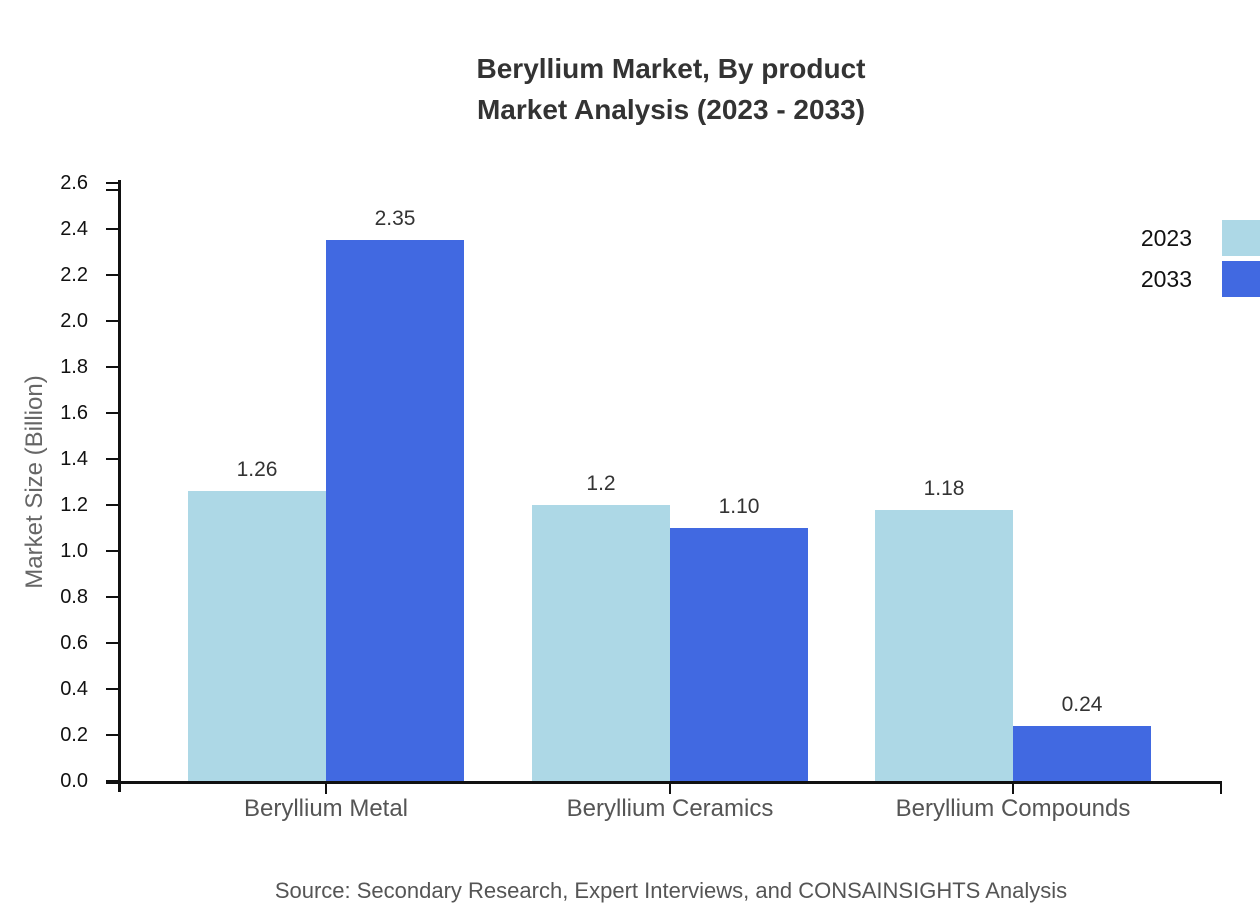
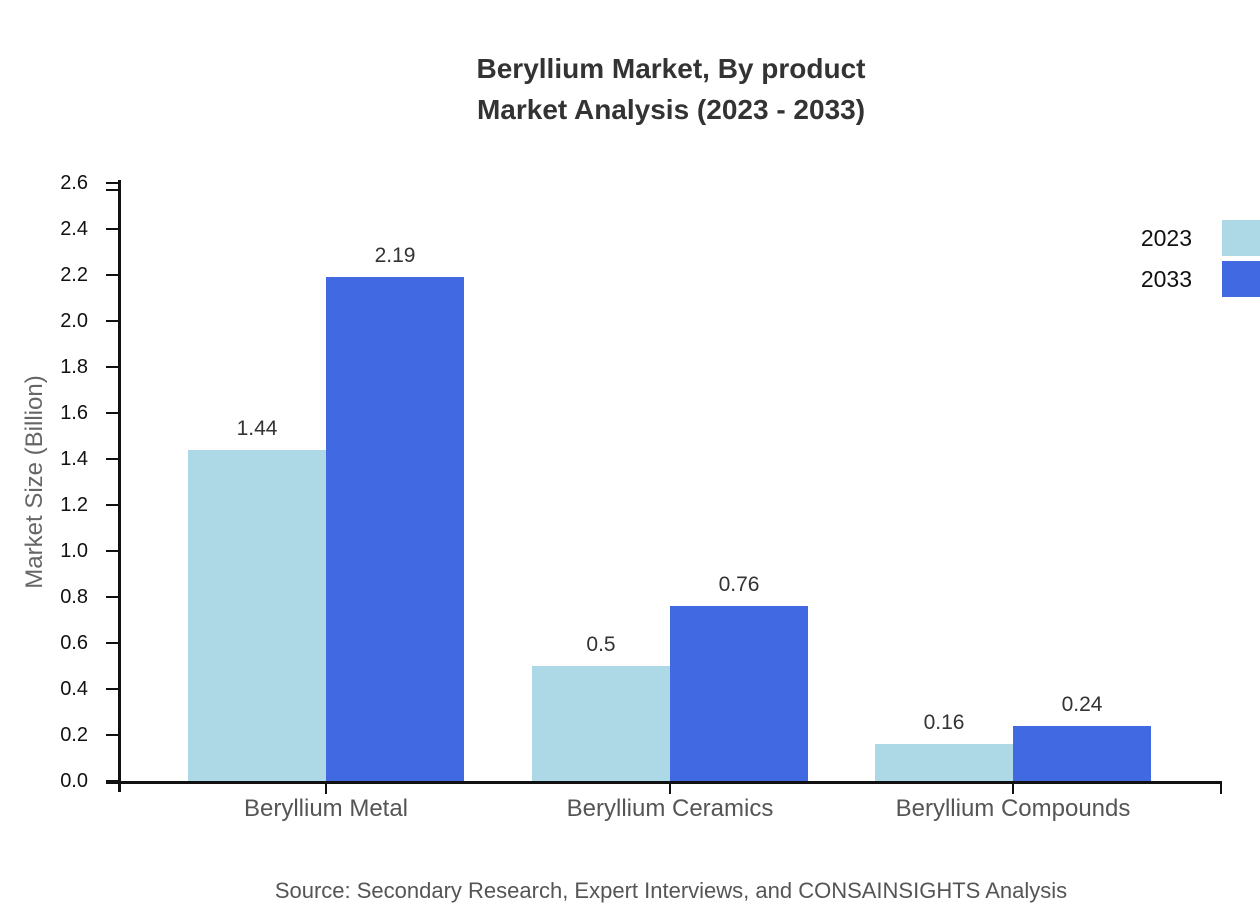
2023/Beryllium Metal: 1.26 -> 1.44
2033/Beryllium Metal: 2.35 -> 2.19
2023/Beryllium Ceramics: 1.2 -> 0.5
2033/Beryllium Ceramics: 1.10 -> 0.76
2023/Beryllium Compounds: 1.18 -> 0.16
